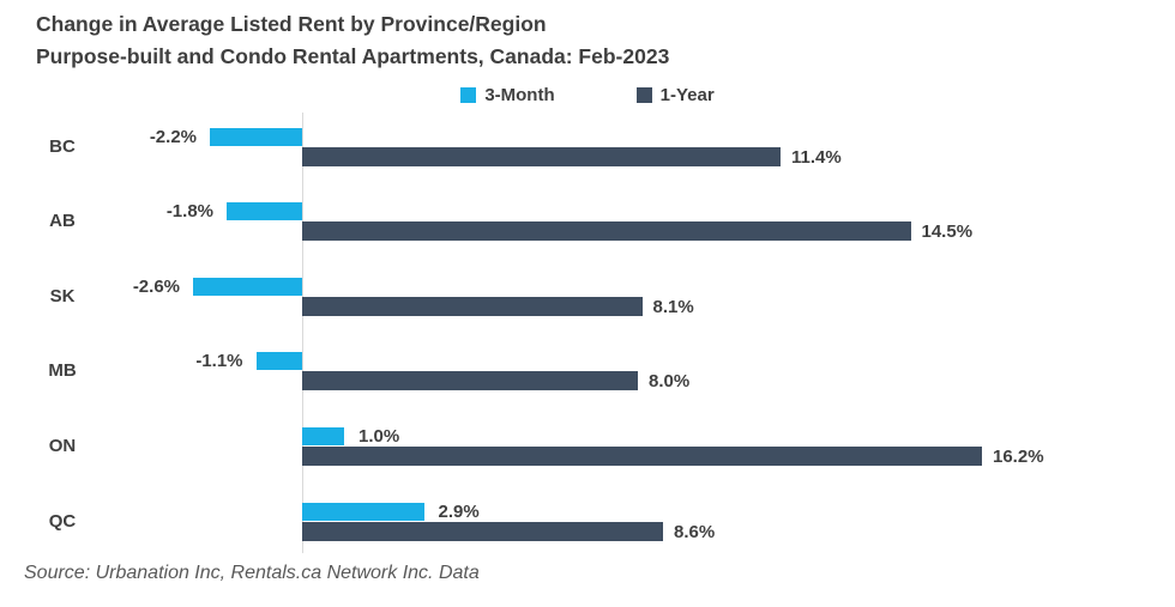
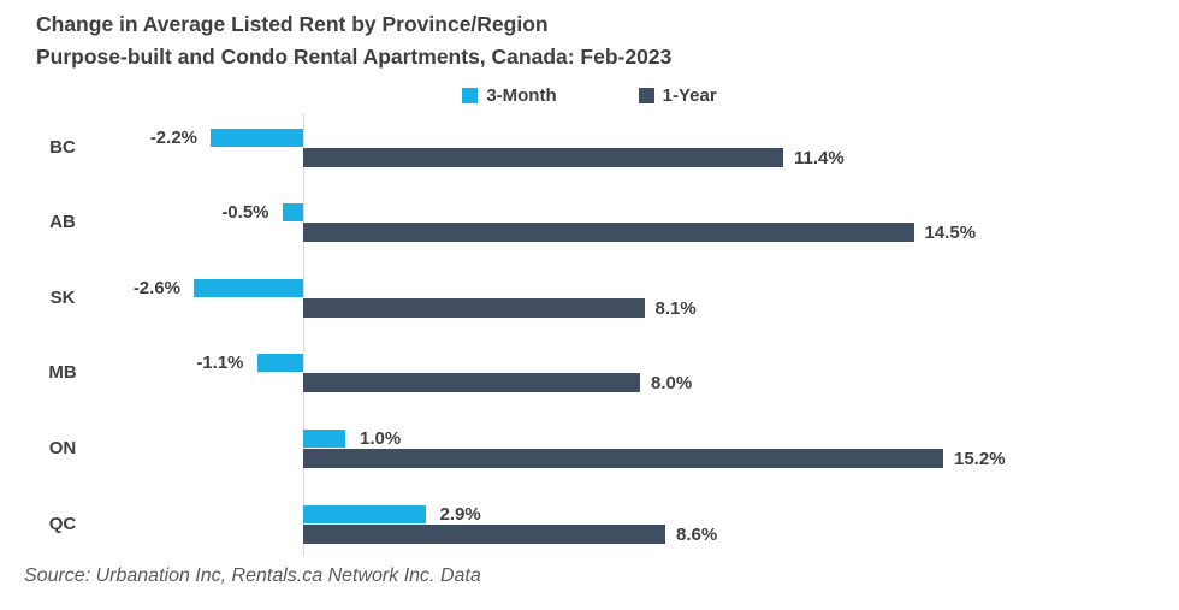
3-Month/AB: -1.8% -> -0.5%
1-Year/ON: 16.2% -> 15.2%
